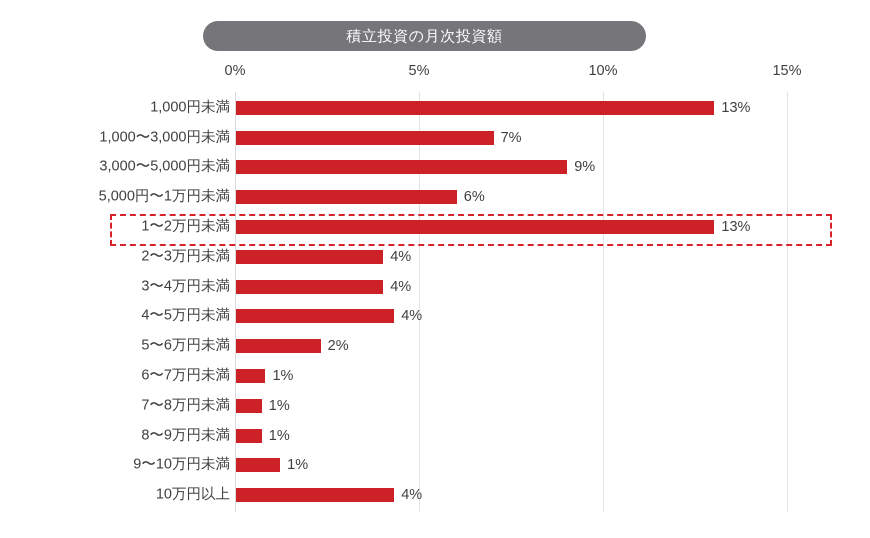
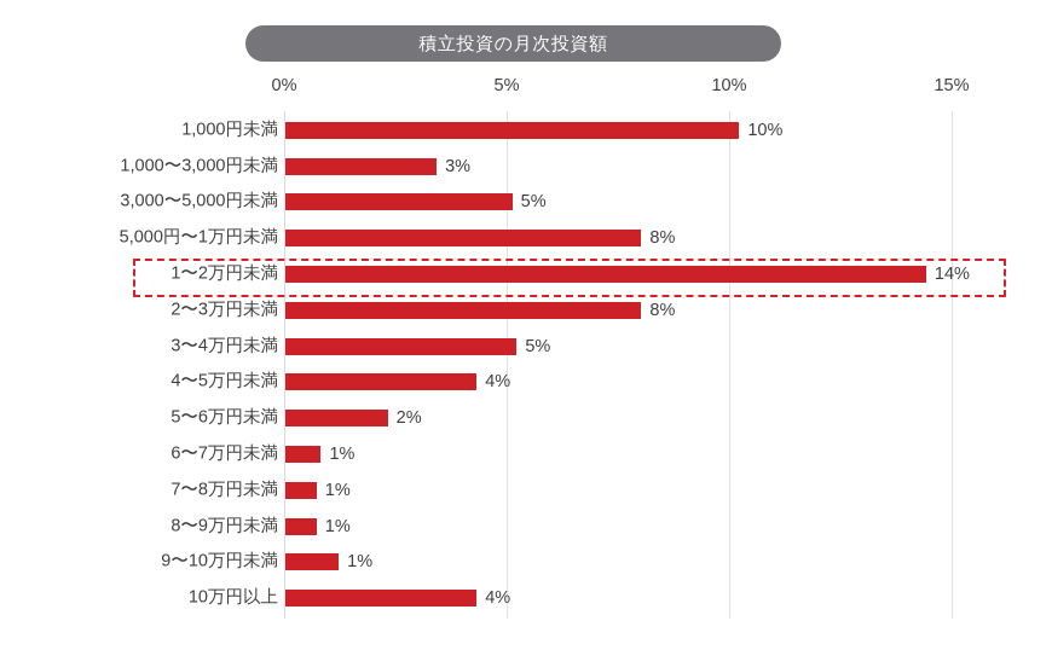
1,000円未満: 13% -> 10%
1,000〜3,000円未満: 7% -> 3%
3,000〜5,000円未満: 9% -> 5%
5,000円〜1万円未満: 6% -> 8%
1〜2万円未満: 13% -> 14%
2〜3万円未満: 4% -> 8%
3〜4万円未満: 4% -> 5%
